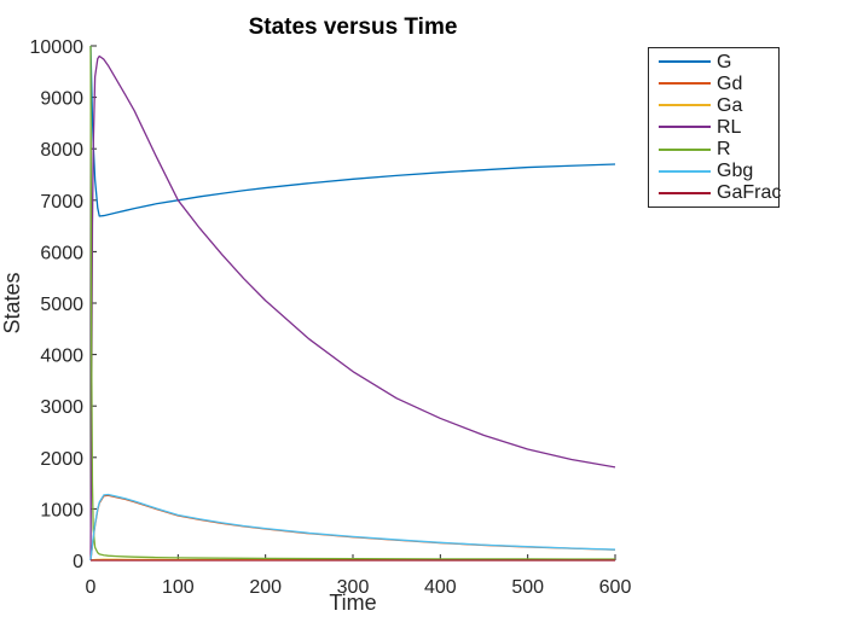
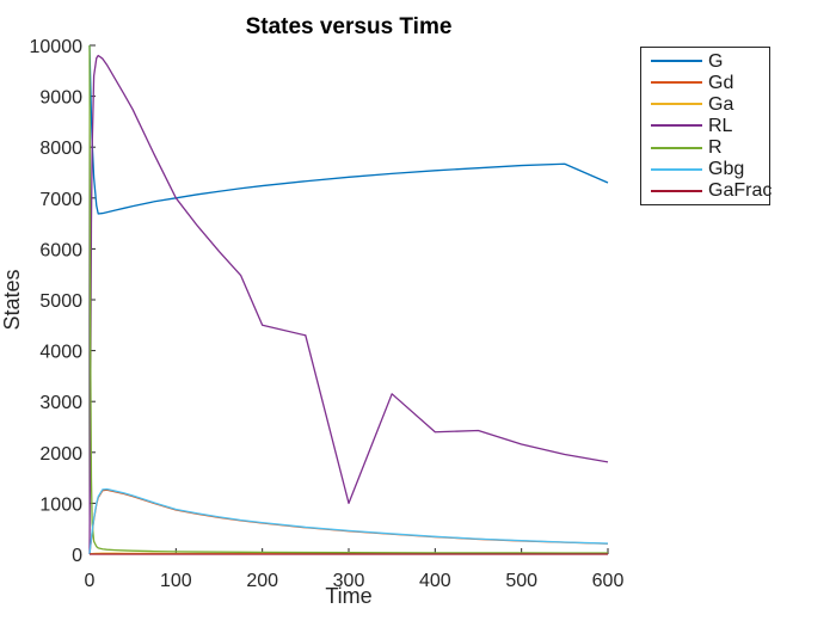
RL/200: 5000 -> 4500
RL/300: 3700 -> 1000
RL/400: 2800 -> 2400
G/600: 7700 -> 7300
